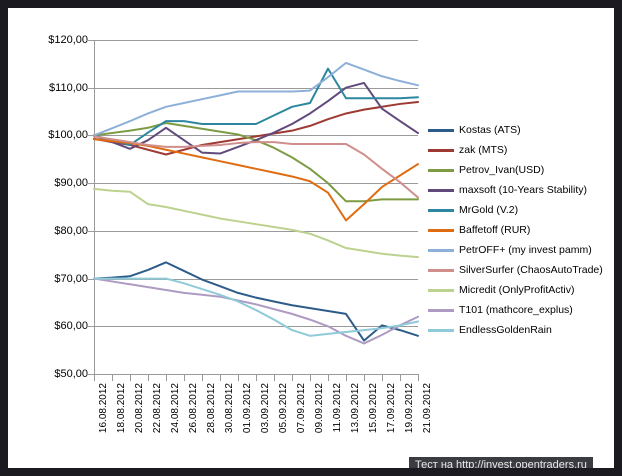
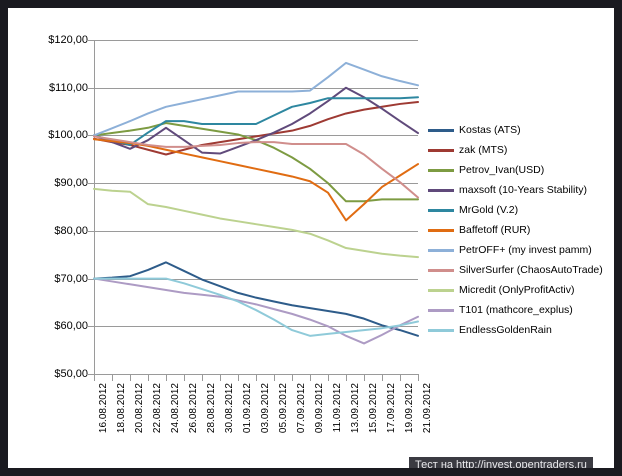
MrGold (V.2)/11.09.2012: $114 -> $108
Kostas (ATS)/15.09.2012: $57 -> $62
maxsoft (10-Years Stability)/15.09.2012: $111 -> $108
